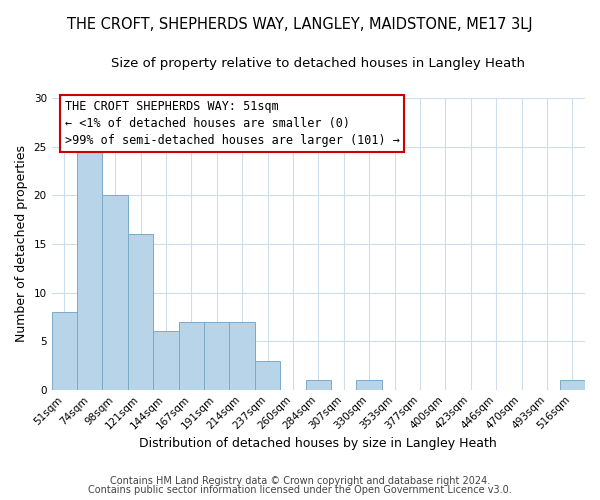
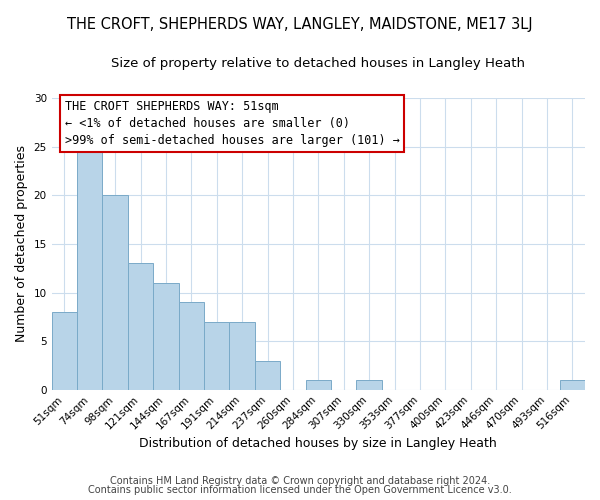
121sqm: 16 -> 13
144sqm: 6 -> 11
167sqm: 7 -> 9
